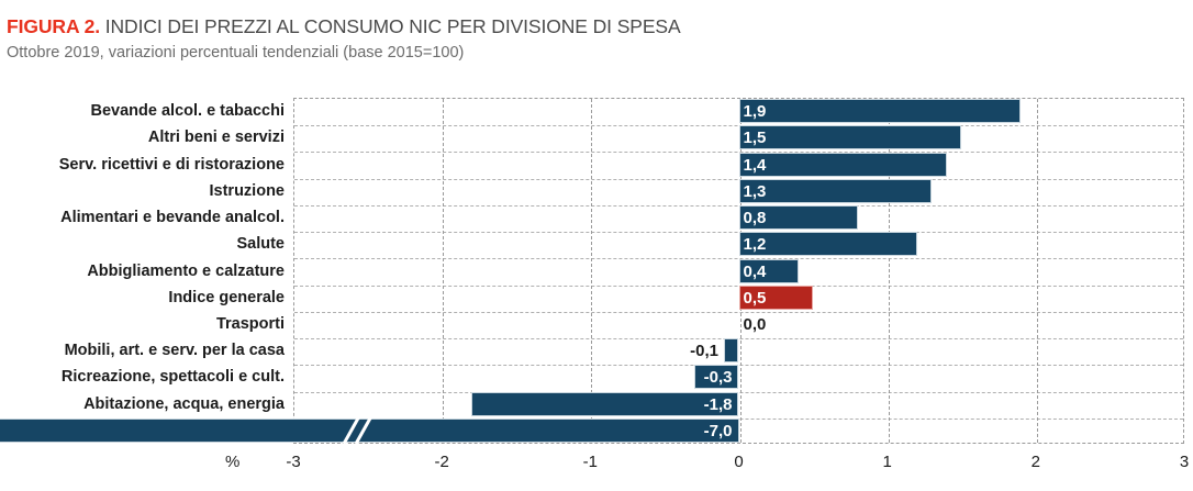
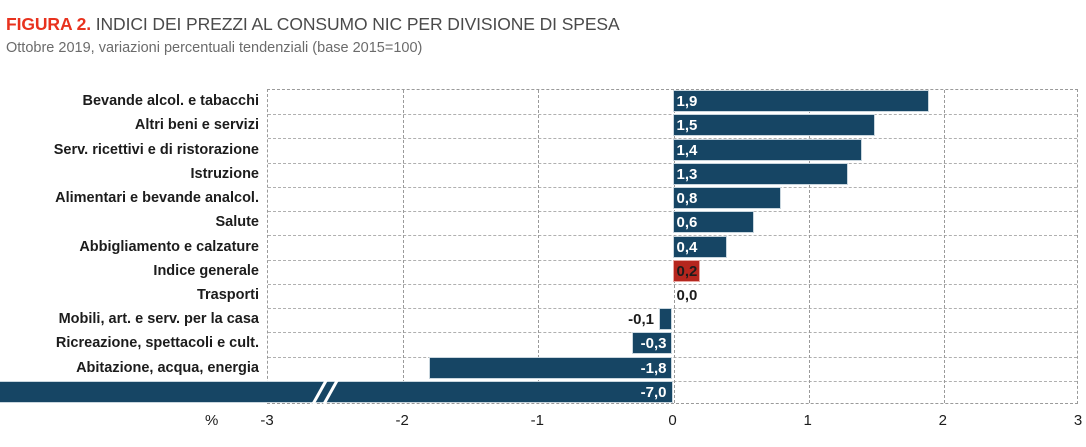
Salute: 1,2 -> 0,6
Indice generale: 0,5 -> 0,2
